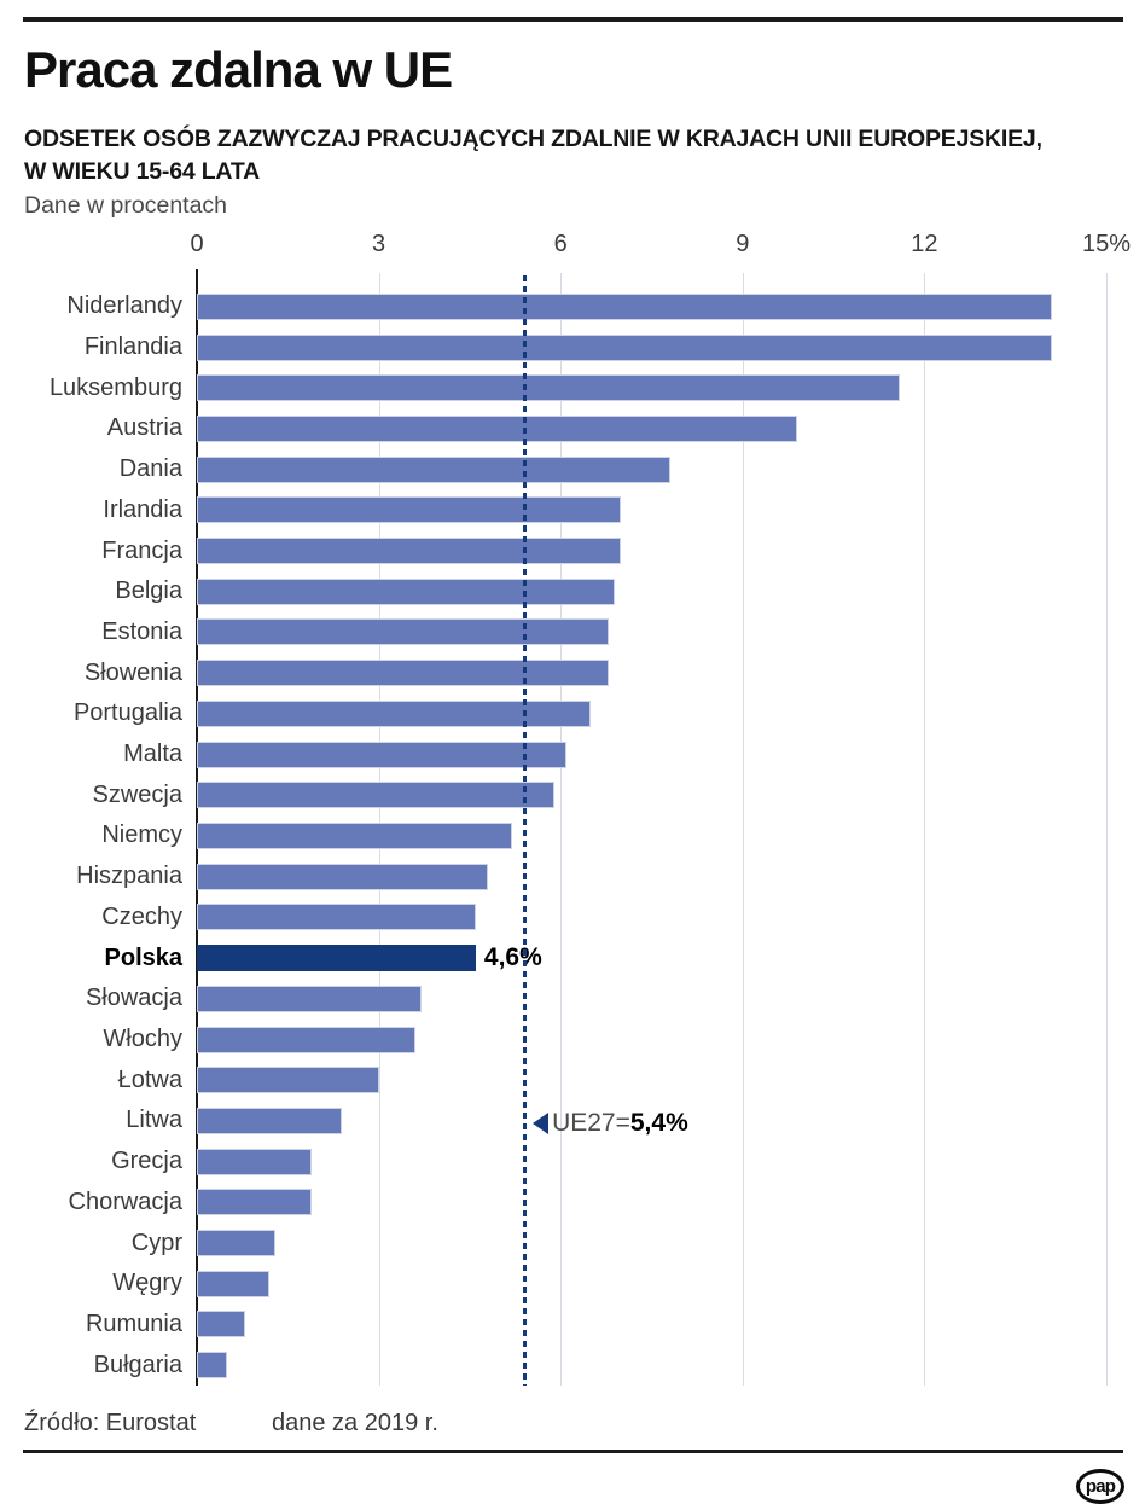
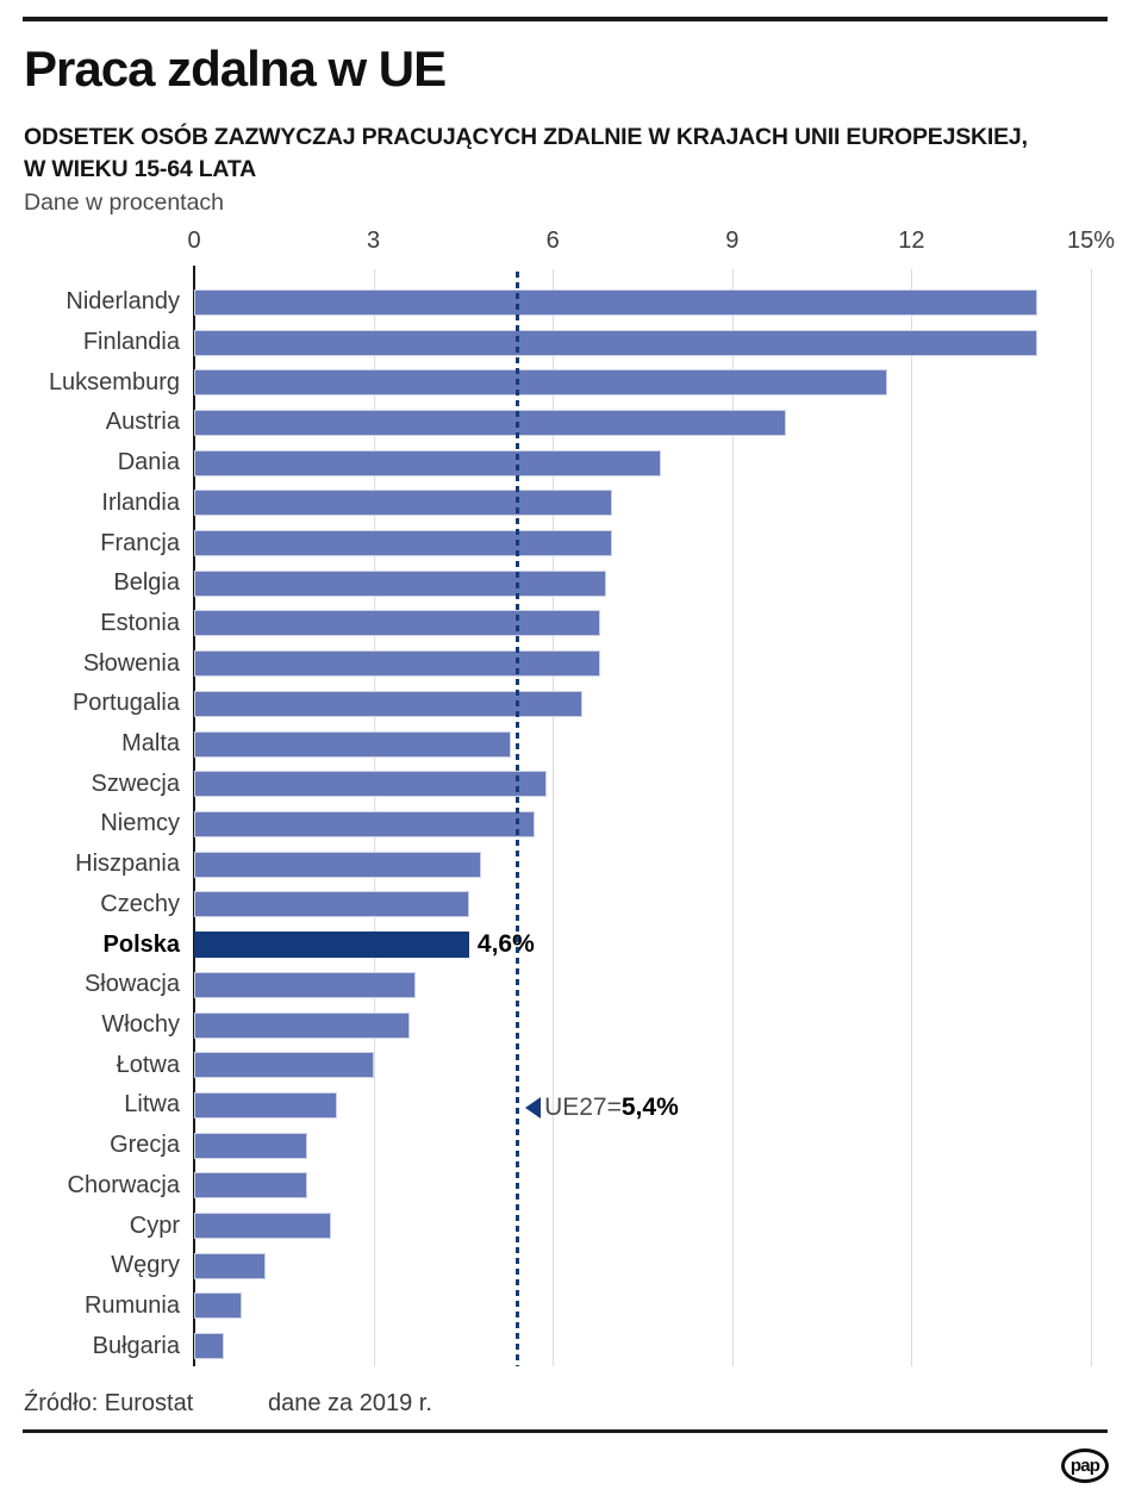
Malta: 6.1% -> 5.3%
Niemcy: 5.2% -> 5.7%
Cypr: 1.3% -> 2.3%
